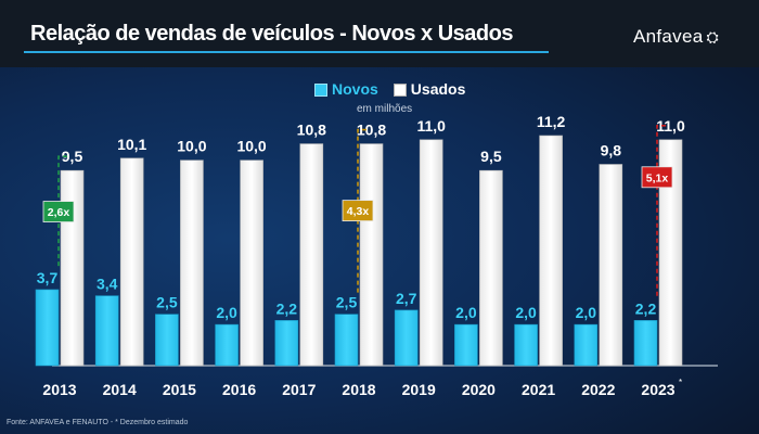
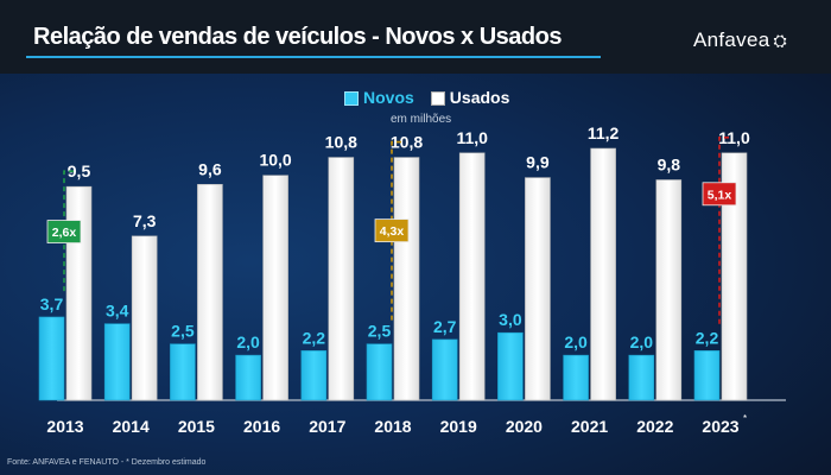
Usados/2014: 10,1 -> 7,3
Usados/2015: 10,0 -> 9,6
Novos/2020: 2,0 -> 3,0
Usados/2020: 9,5 -> 9,9
